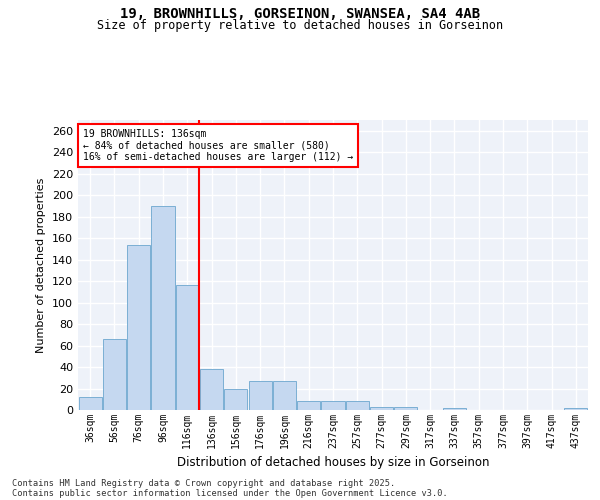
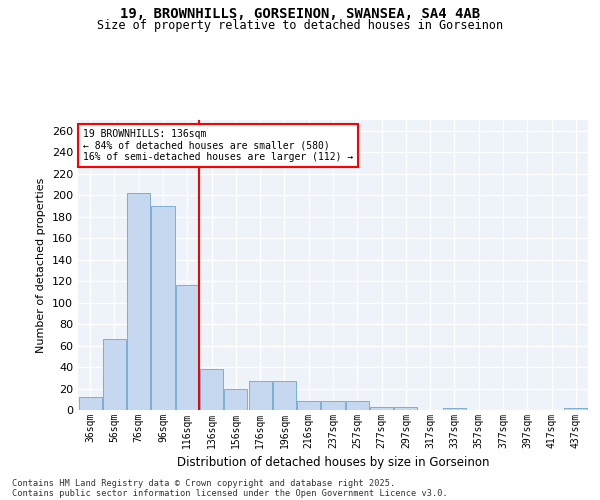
76sqm: 154 -> 202
